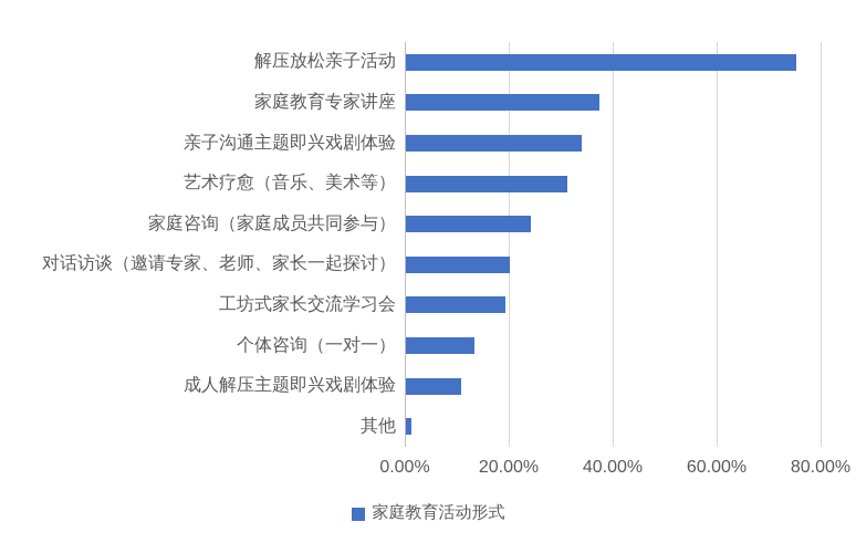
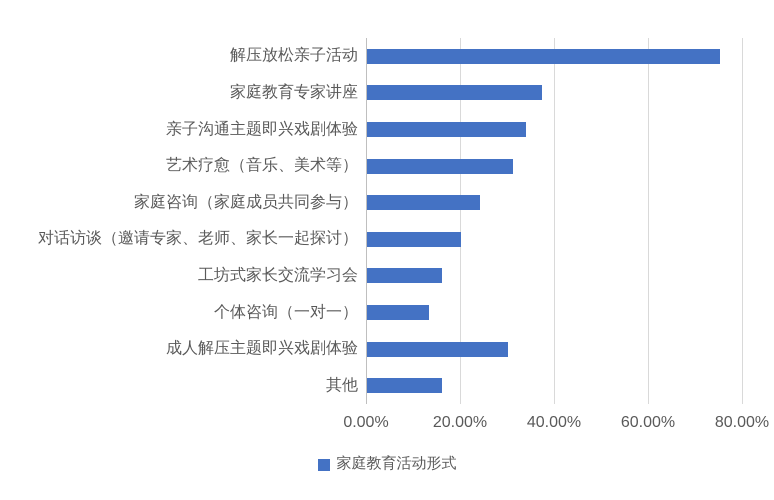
工坊式家长交流学习会: 19% -> 16%
成人解压主题即兴戏剧体验: 11% -> 30%
其他: 1% -> 16%
